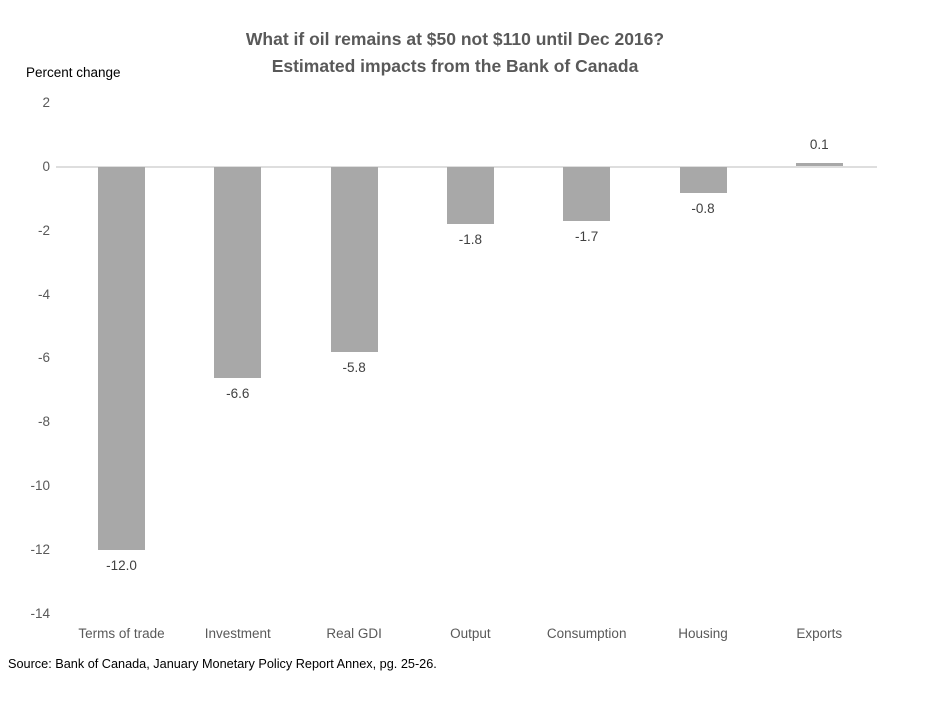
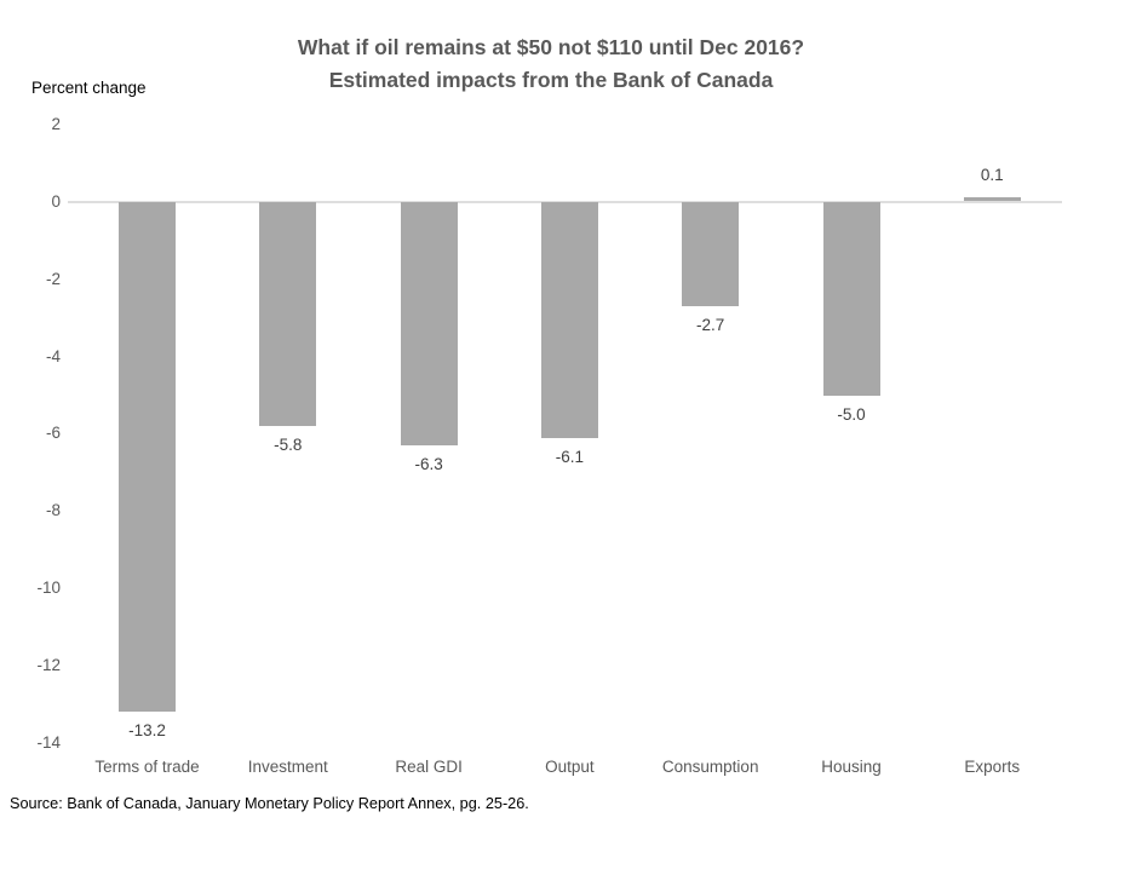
Terms of trade: -12.0 -> -13.2
Investment: -6.6 -> -5.8
Real GDI: -5.8 -> -6.3
Output: -1.8 -> -6.1
Consumption: -1.7 -> -2.7
Housing: -0.8 -> -5.0
